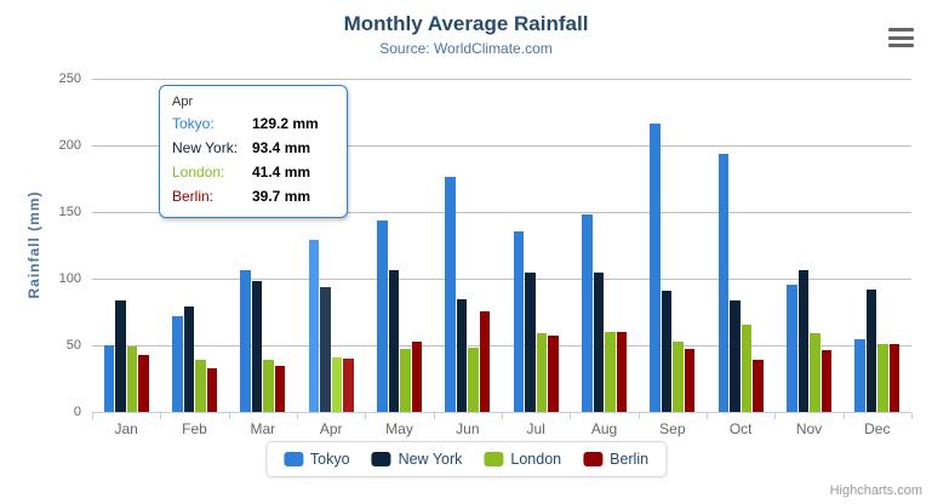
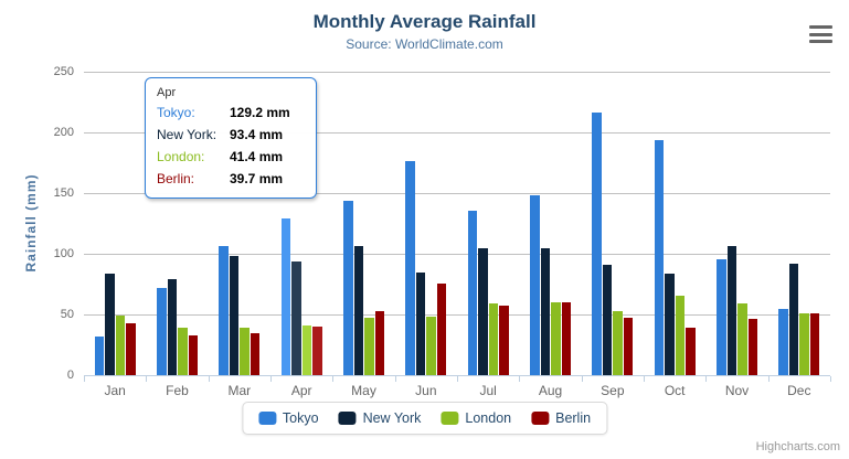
Tokyo/Jan: 50 -> 32
